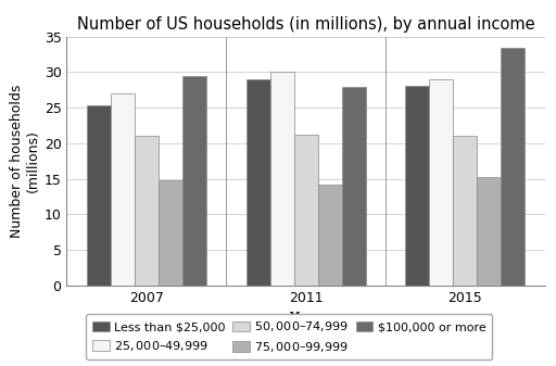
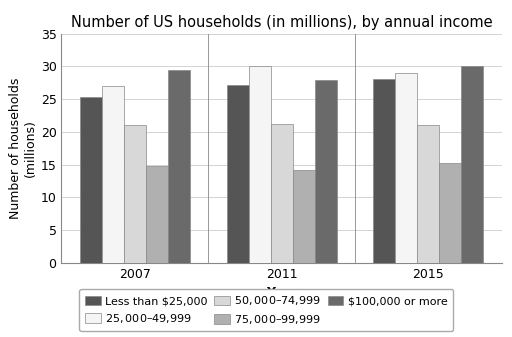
Less than $25,000/2011: 29.0 -> 27.2
$100,000 or more/2015: 33.5 -> 30.0
